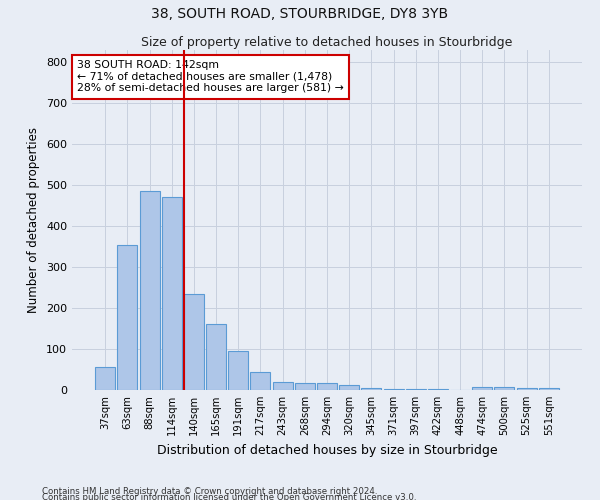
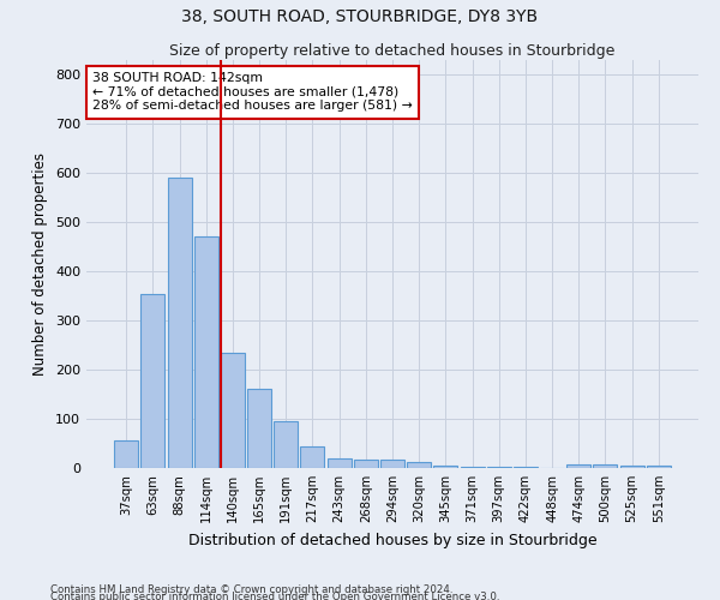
88sqm: 485 -> 590
